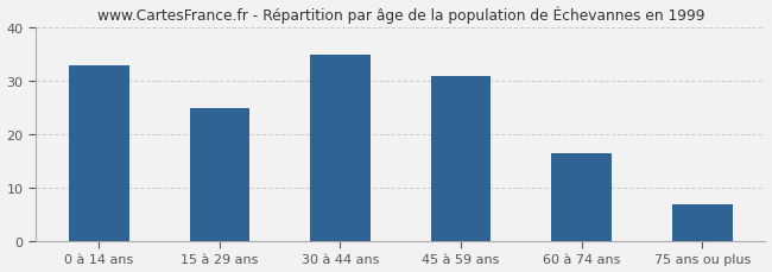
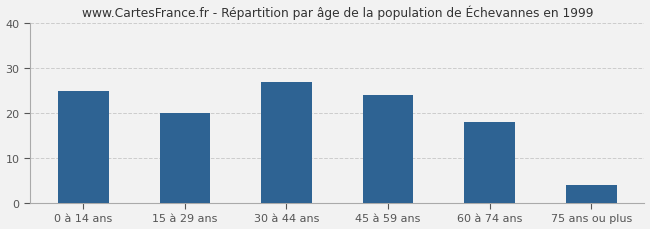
0 à 14 ans: 33.0 -> 25.0
15 à 29 ans: 25.0 -> 20.0
30 à 44 ans: 35.0 -> 27.0
45 à 59 ans: 31.0 -> 24.0
60 à 74 ans: 16.5 -> 18.0
75 ans ou plus: 7.0 -> 4.0
